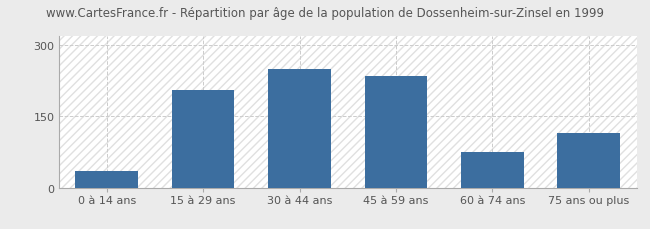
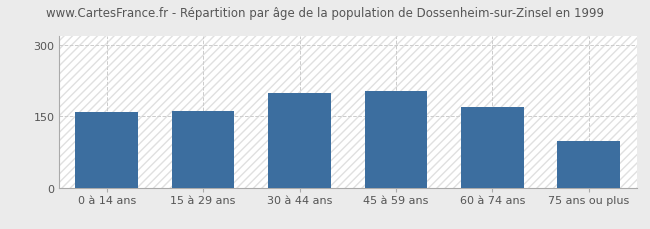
0 à 14 ans: 35 -> 160
15 à 29 ans: 205 -> 162
30 à 44 ans: 250 -> 200
45 à 59 ans: 235 -> 204
60 à 74 ans: 75 -> 170
75 ans ou plus: 115 -> 98
